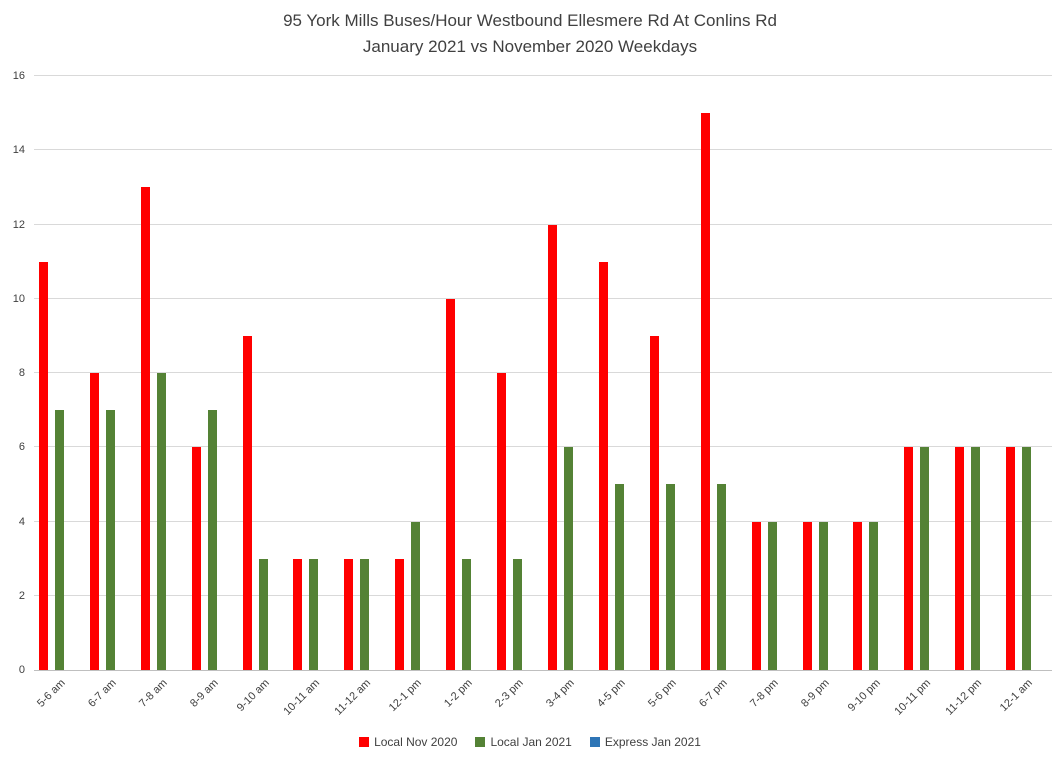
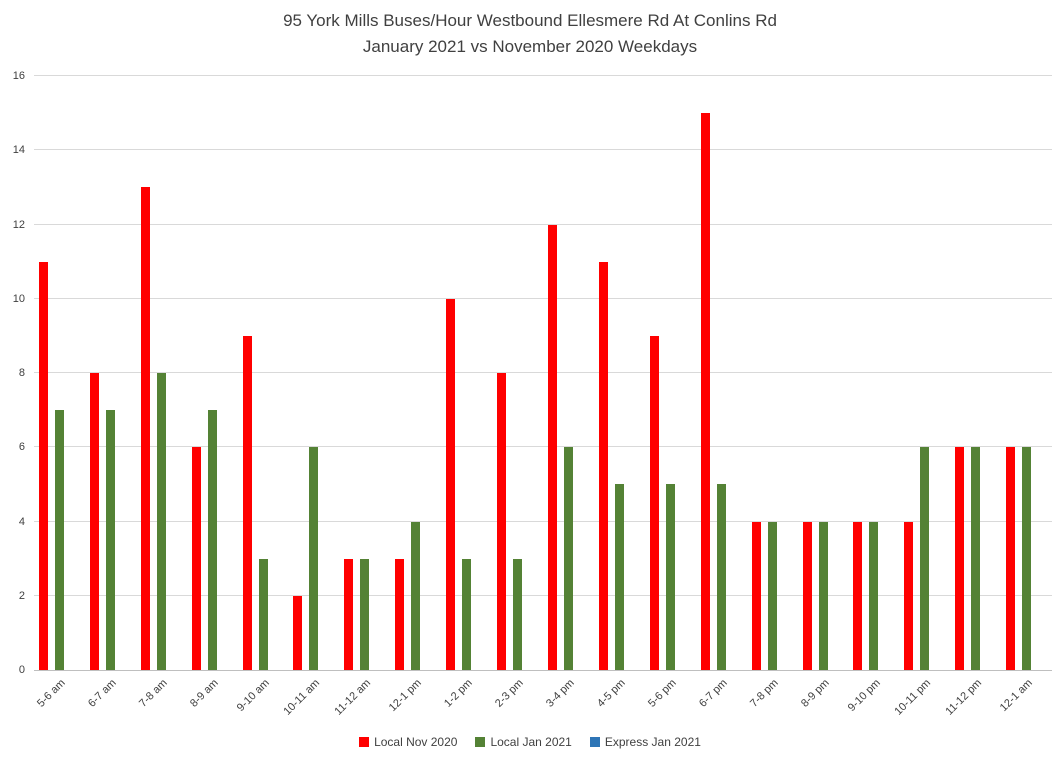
Local Nov 2020/10-11 am: 3 -> 2
Local Jan 2021/10-11 am: 3 -> 6
Local Nov 2020/10-11 pm: 6 -> 4
